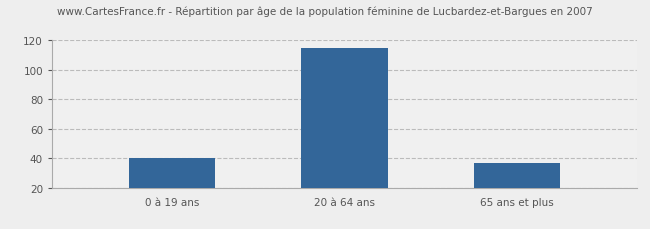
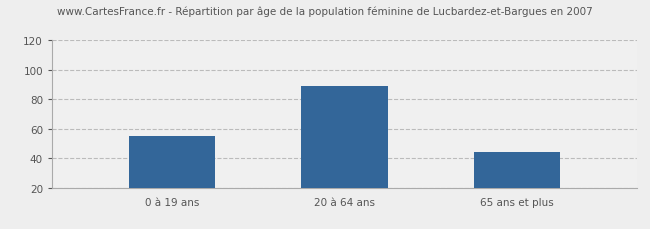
0 à 19 ans: 40 -> 55
20 à 64 ans: 115 -> 89
65 ans et plus: 37 -> 44
